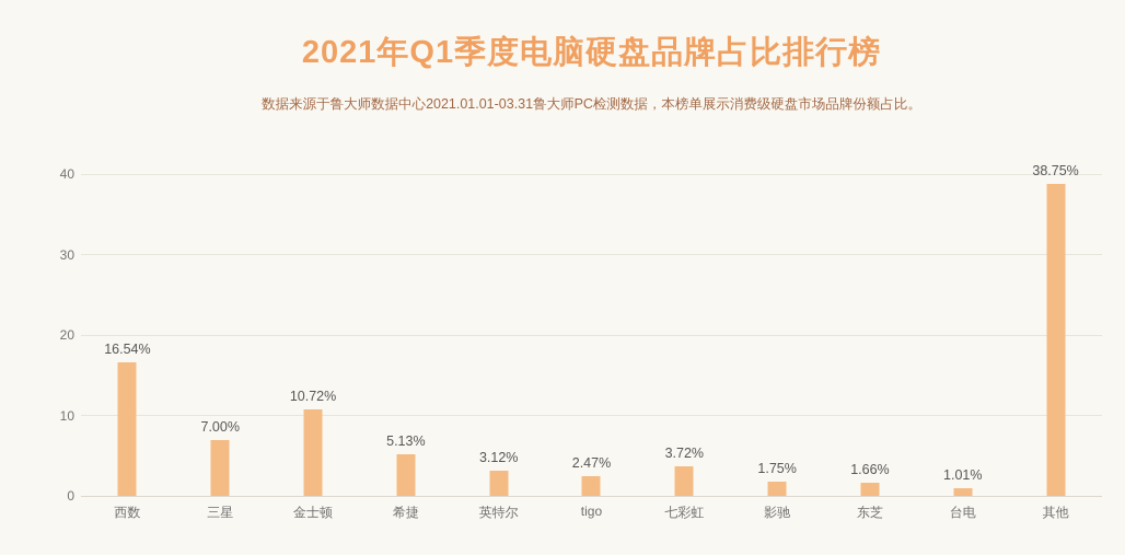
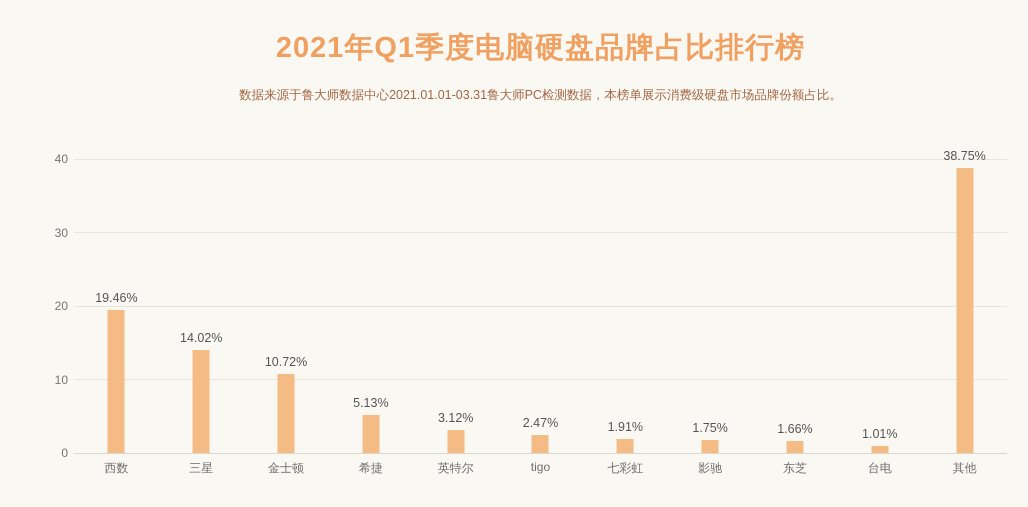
西数: 16.54% -> 19.46%
三星: 7.00% -> 14.02%
七彩虹: 3.72% -> 1.91%
